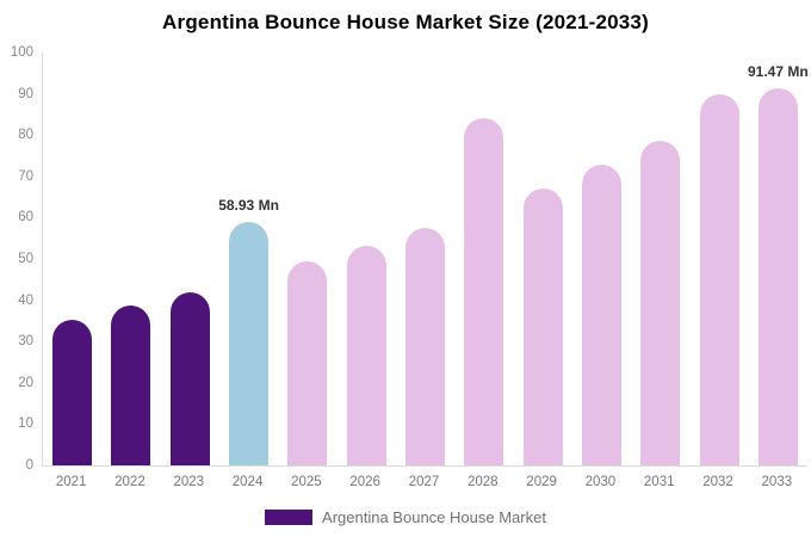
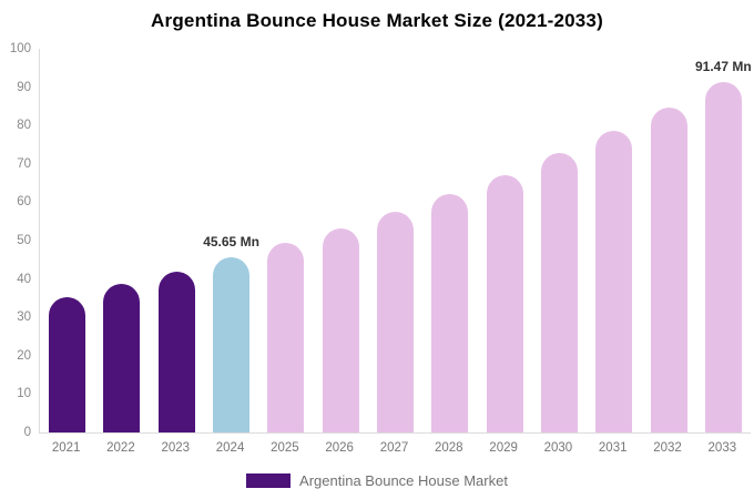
2024: 58.93 -> 45.65
2028: 84 -> 62
2032: 90 -> 85
